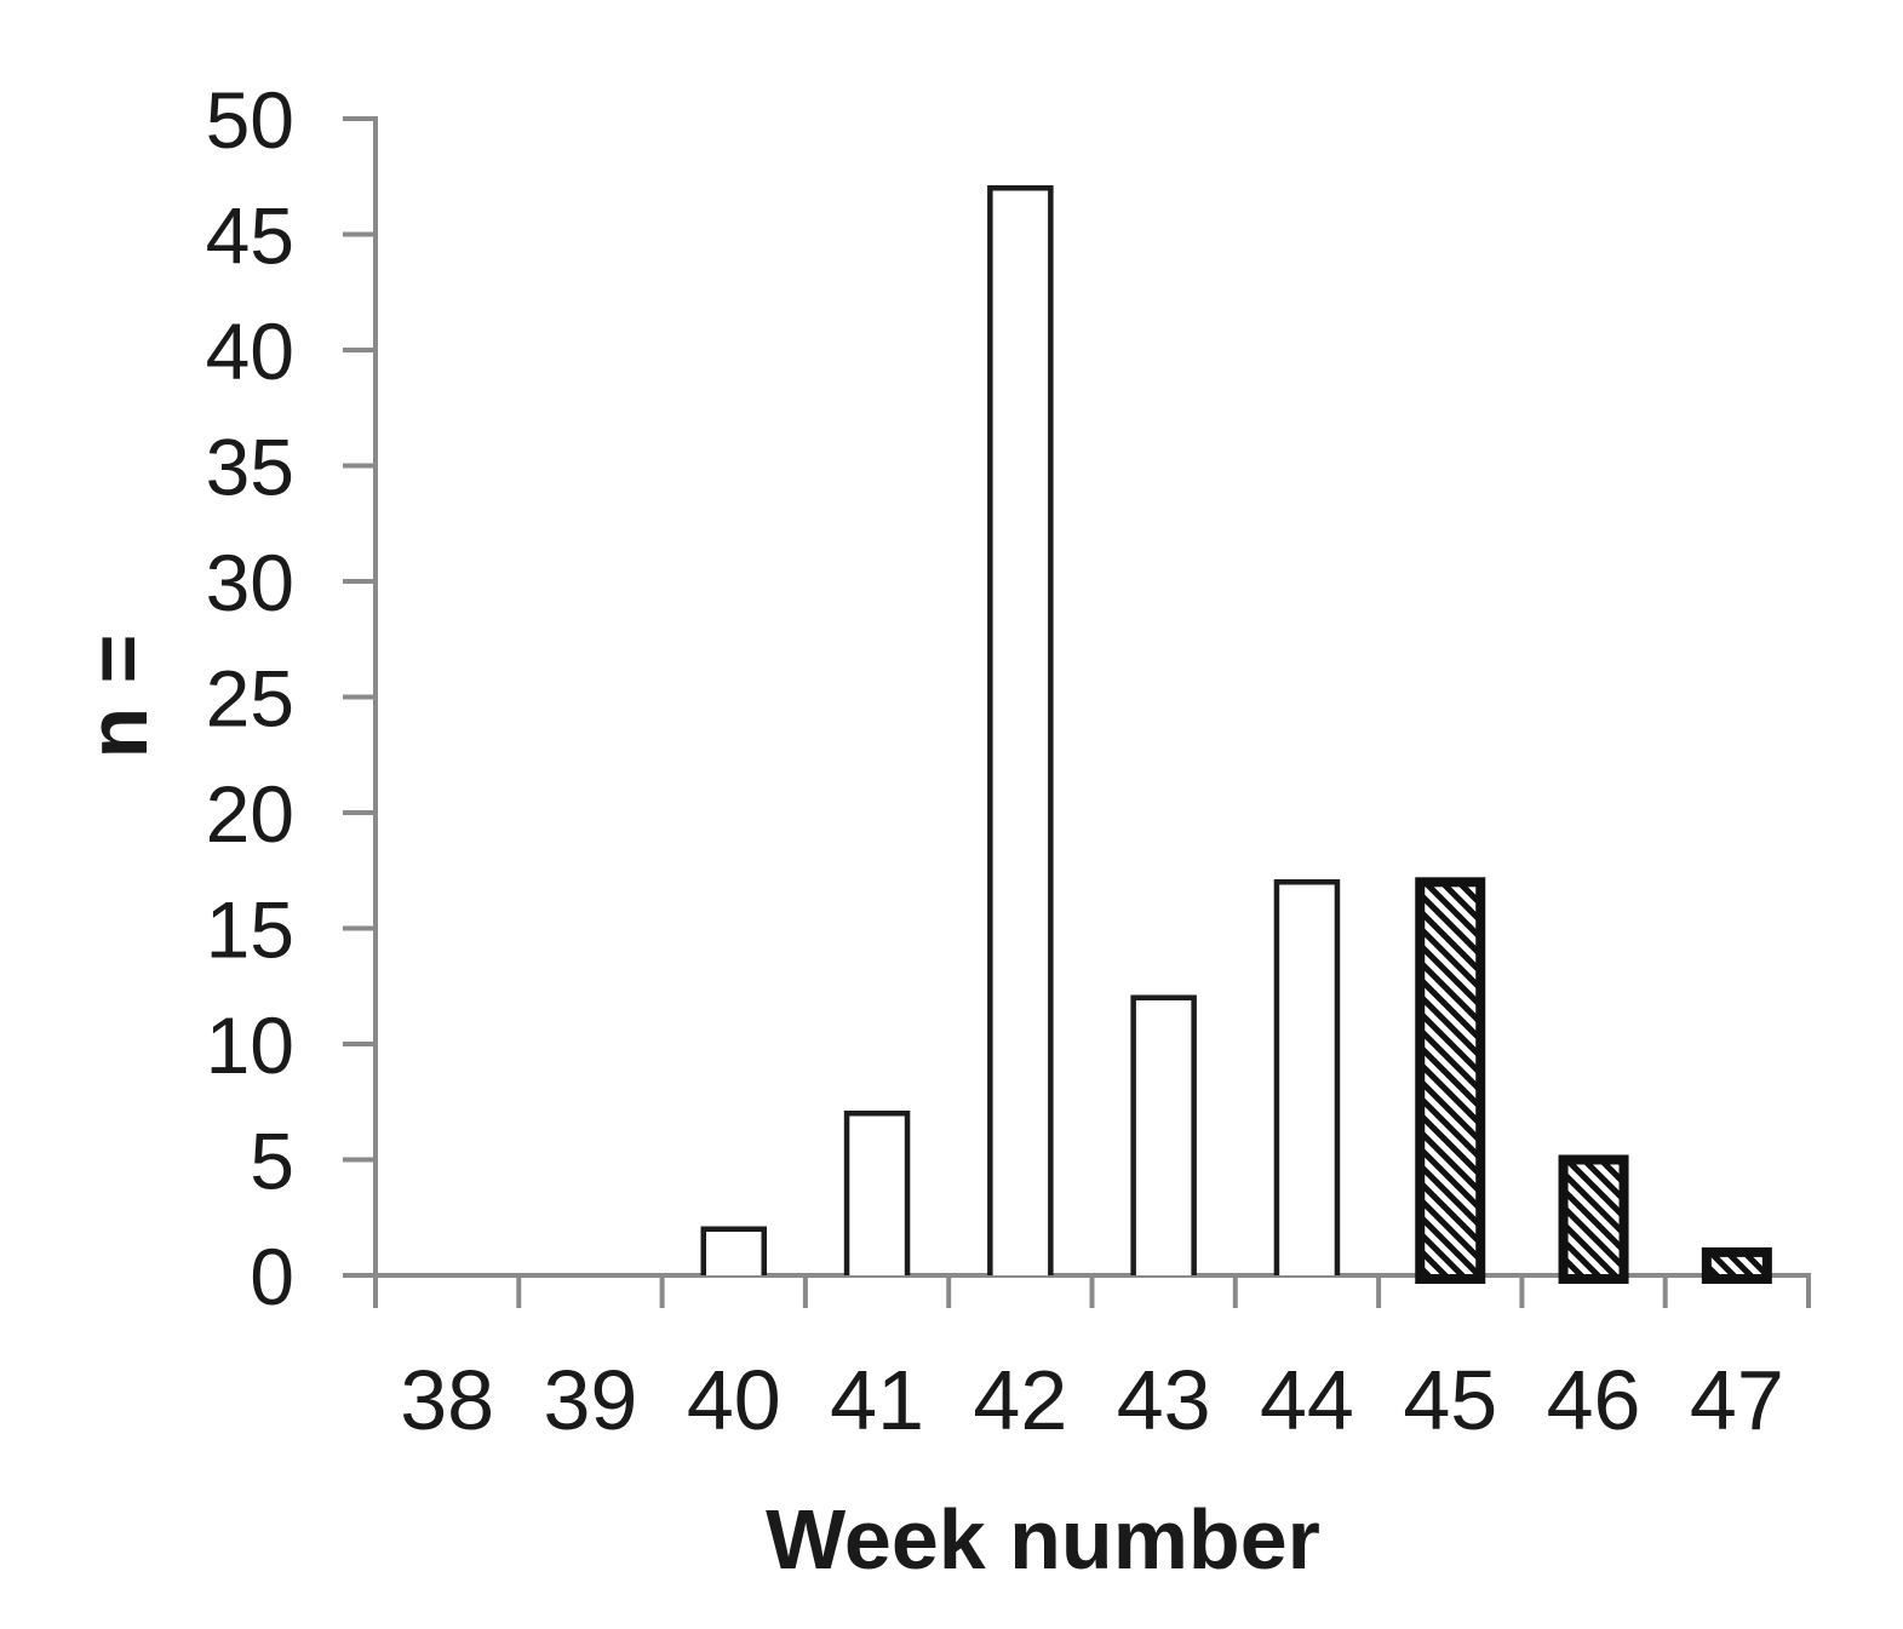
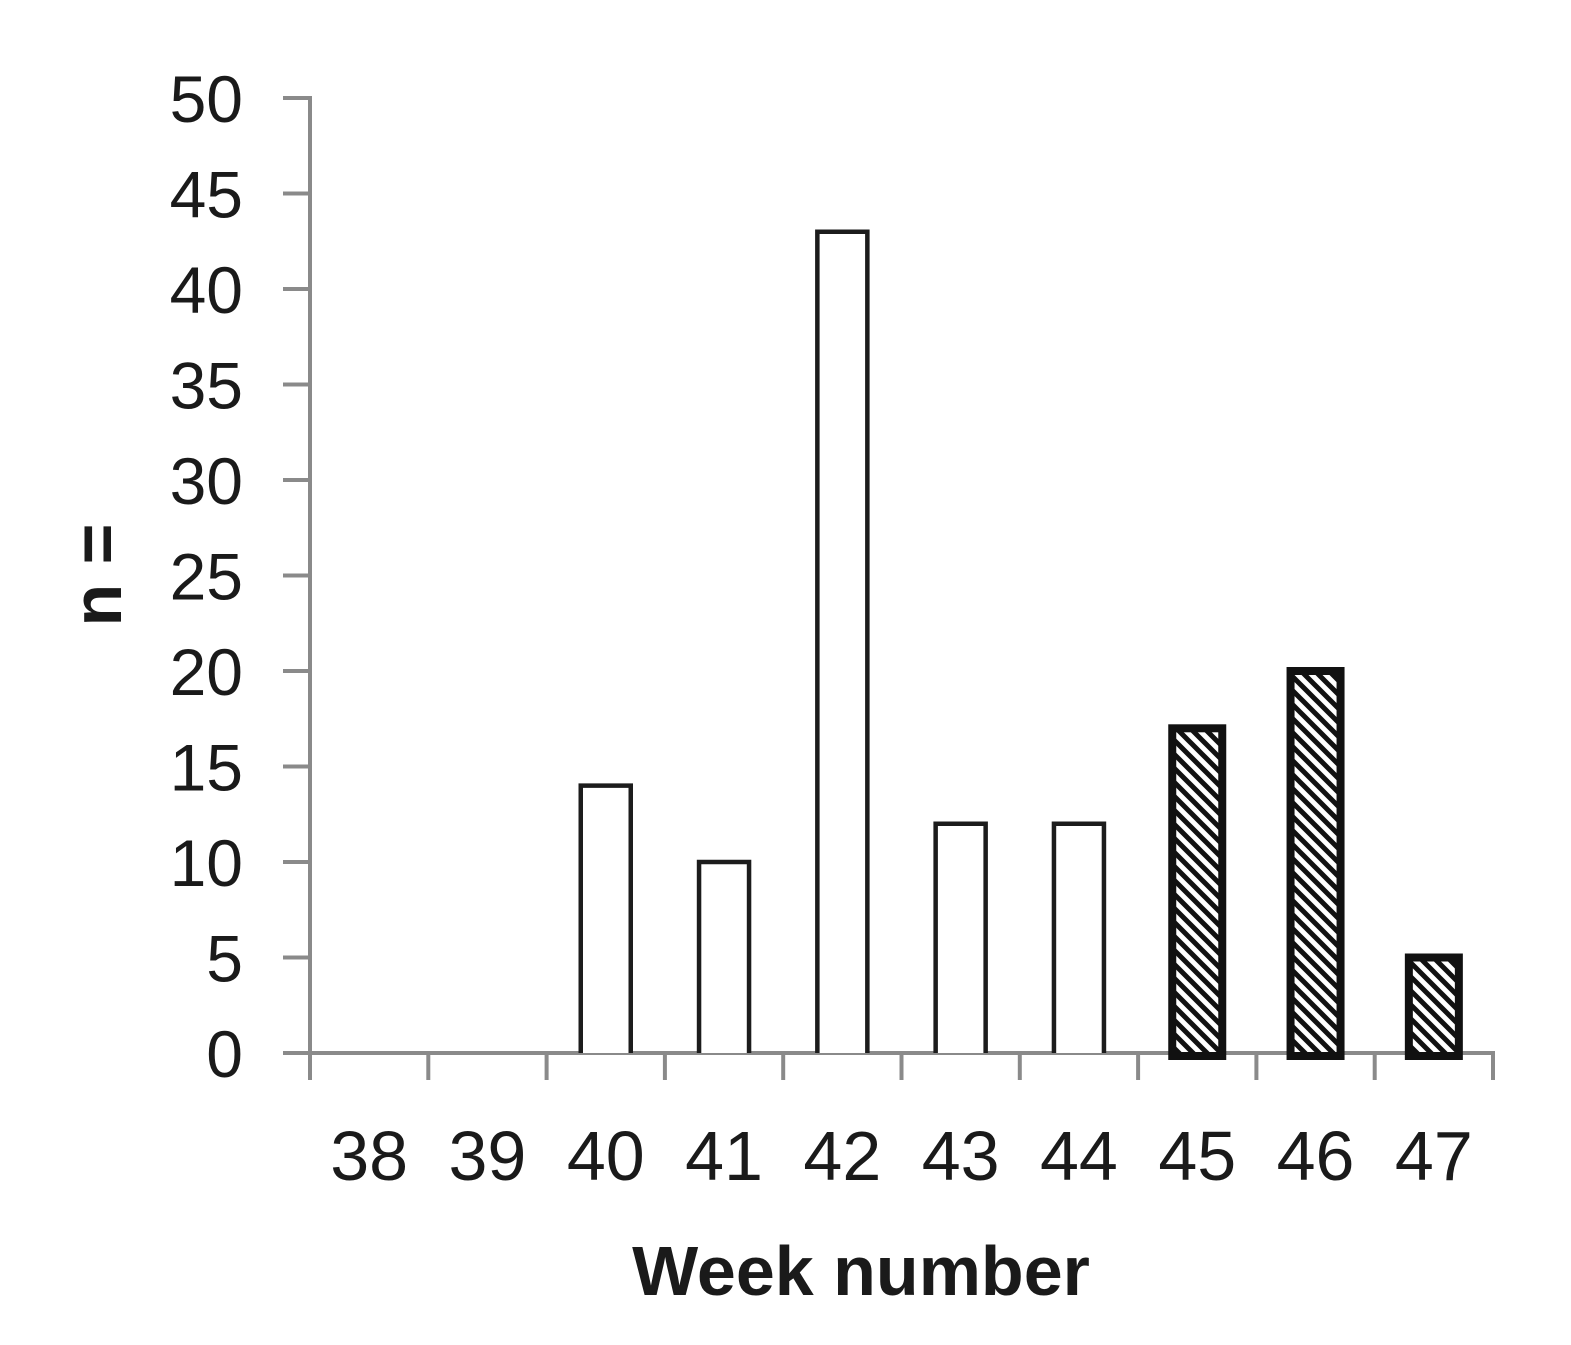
40: 2 -> 14
41: 7 -> 10
42: 47 -> 43
44: 17 -> 12
46: 5 -> 20
47: 1 -> 5
